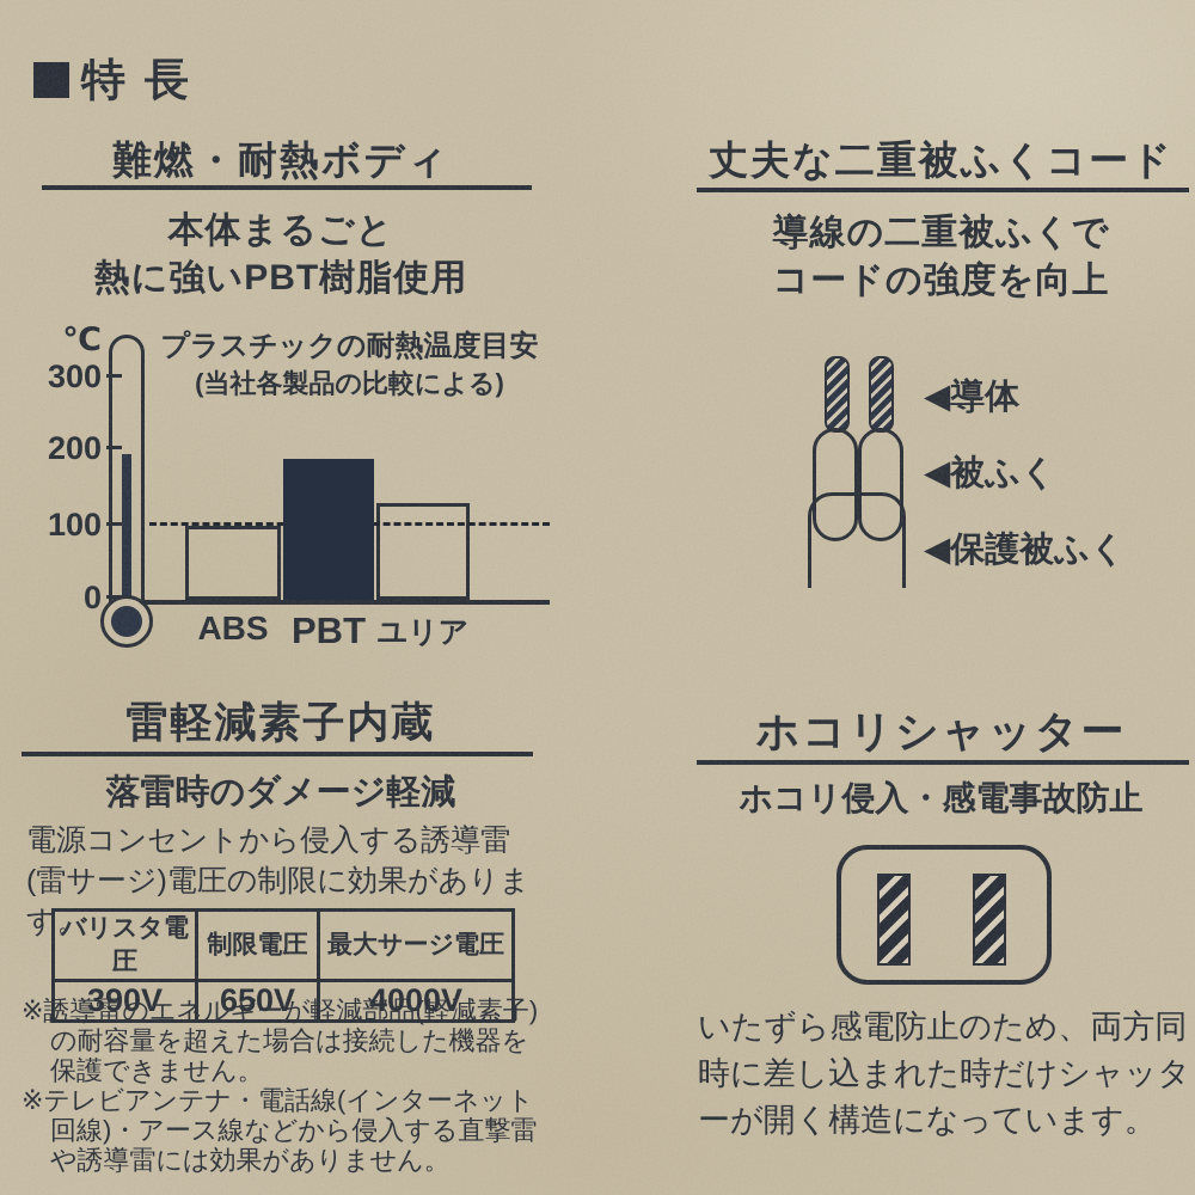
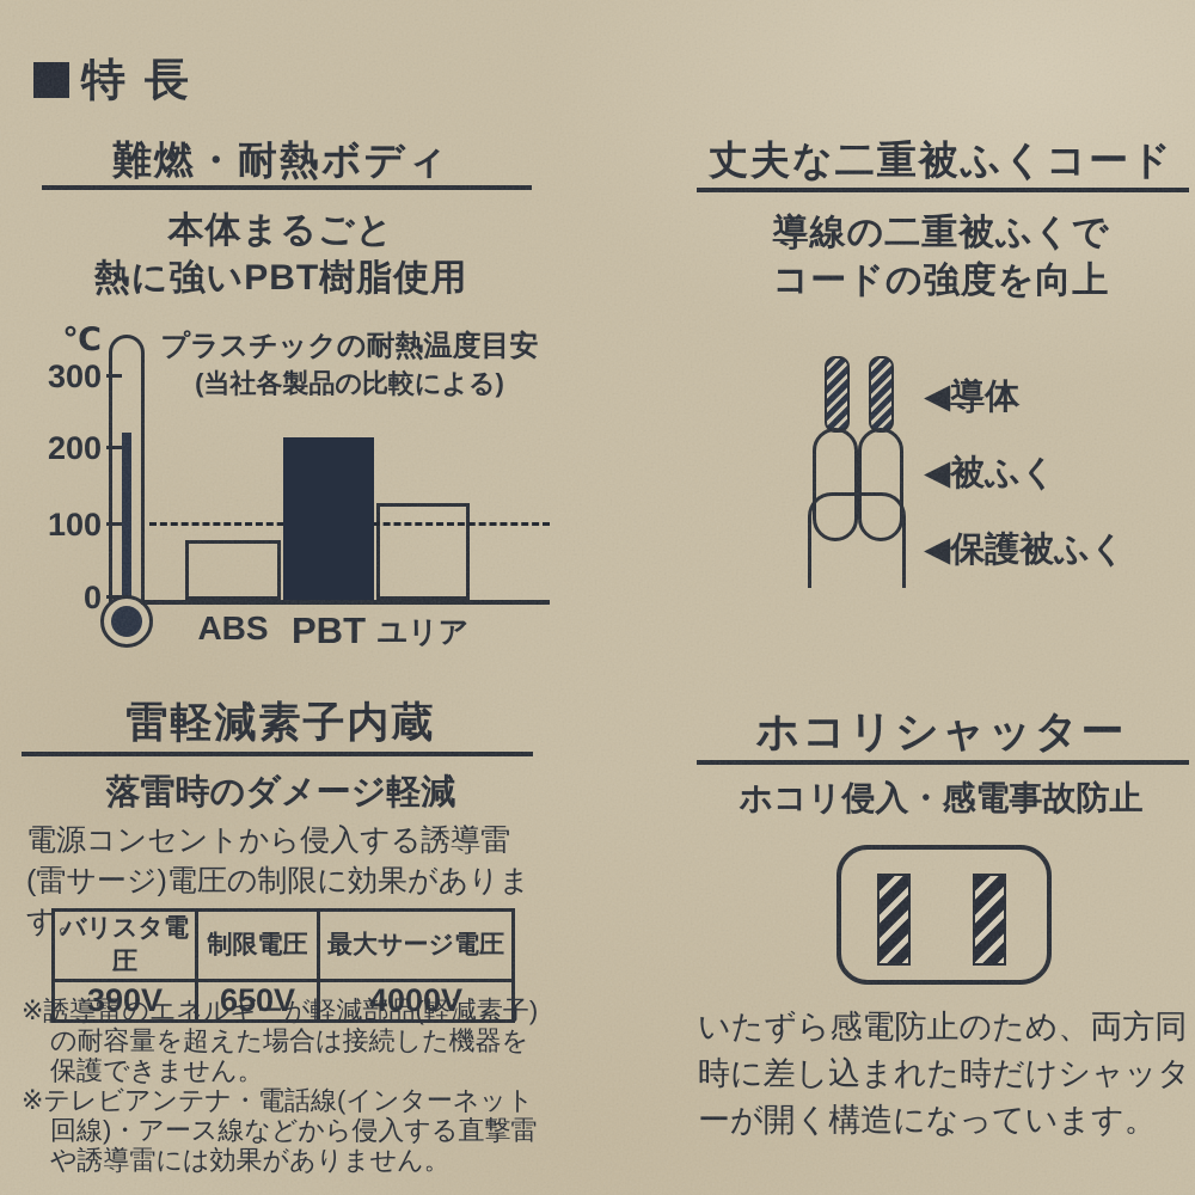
ABS: 100 -> 80
PBT: 190 -> 220
